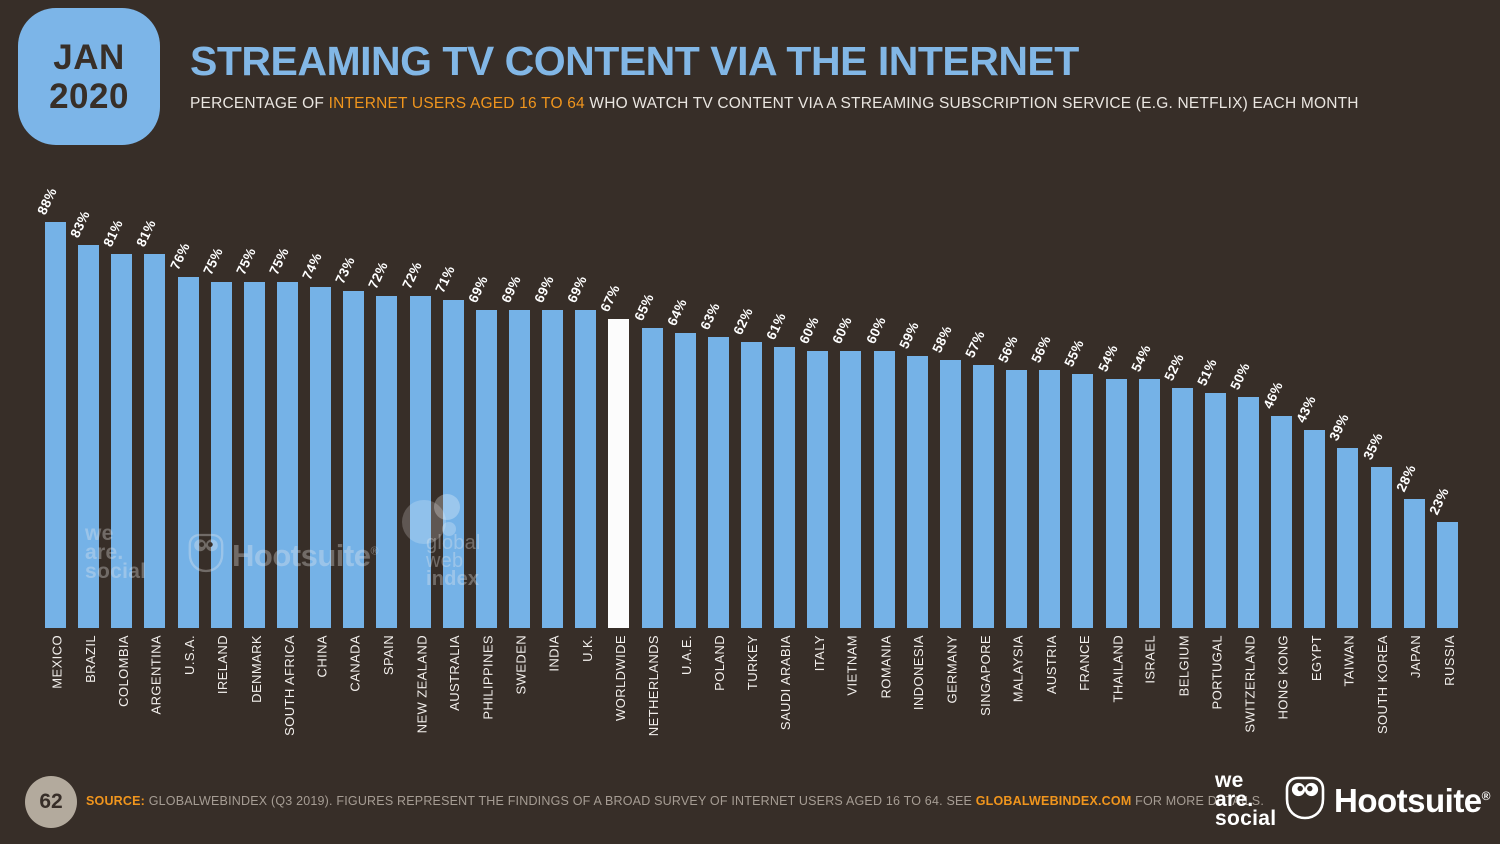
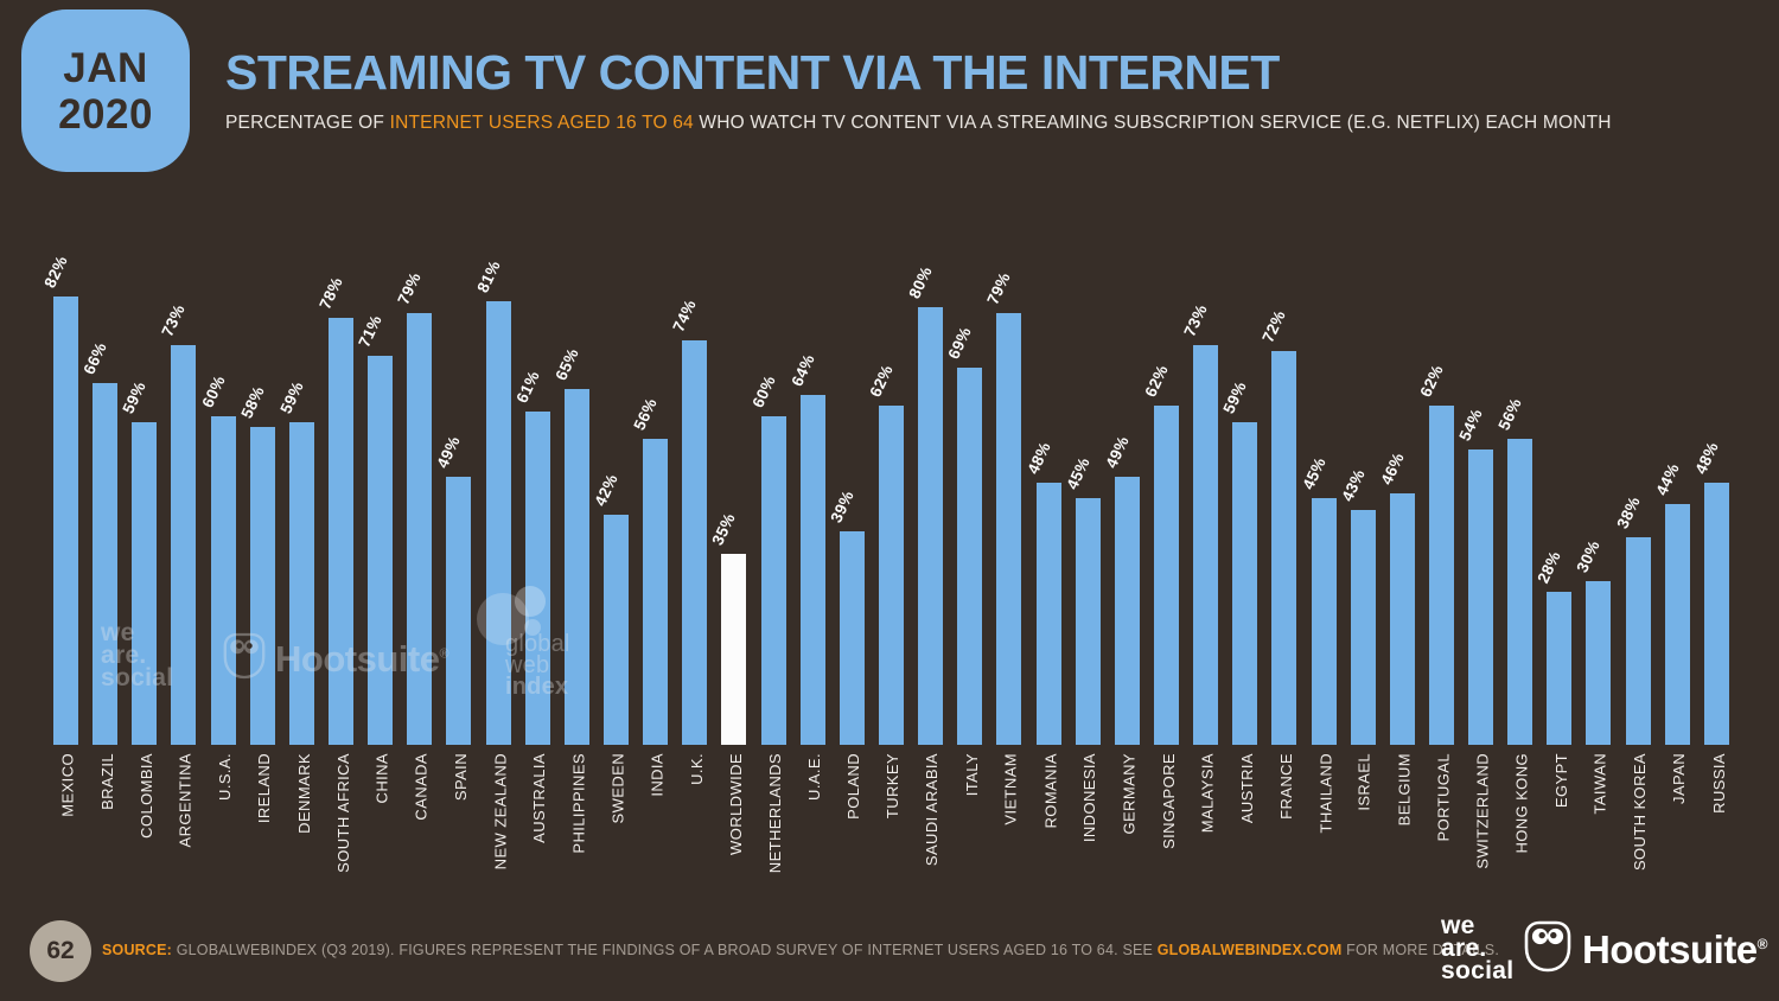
MEXICO: 88% -> 82%
BRAZIL: 83% -> 66%
COLOMBIA: 81% -> 59%
ARGENTINA: 81% -> 73%
U.S.A.: 76% -> 60%
IRELAND: 75% -> 58%
DENMARK: 75% -> 59%
SOUTH AFRICA: 75% -> 78%
CHINA: 74% -> 71%
CANADA: 73% -> 79%
SPAIN: 72% -> 49%
NEW ZEALAND: 72% -> 81%
AUSTRALIA: 71% -> 61%
PHILIPPINES: 69% -> 65%
SWEDEN: 69% -> 42%
INDIA: 69% -> 56%
U.K.: 69% -> 74%
WORLDWIDE: 67% -> 35%
NETHERLANDS: 65% -> 60%
POLAND: 63% -> 39%
SAUDI ARABIA: 61% -> 80%
ITALY: 60% -> 69%
VIETNAM: 60% -> 79%
ROMANIA: 60% -> 48%
INDONESIA: 59% -> 45%
GERMANY: 58% -> 49%
SINGAPORE: 57% -> 62%
MALAYSIA: 56% -> 73%
AUSTRIA: 56% -> 59%
FRANCE: 55% -> 72%
THAILAND: 54% -> 45%
ISRAEL: 54% -> 43%
BELGIUM: 52% -> 46%
PORTUGAL: 51% -> 62%
SWITZERLAND: 50% -> 54%
HONG KONG: 46% -> 56%
EGYPT: 43% -> 28%
TAIWAN: 39% -> 30%
SOUTH KOREA: 35% -> 38%
JAPAN: 28% -> 44%
RUSSIA: 23% -> 48%
